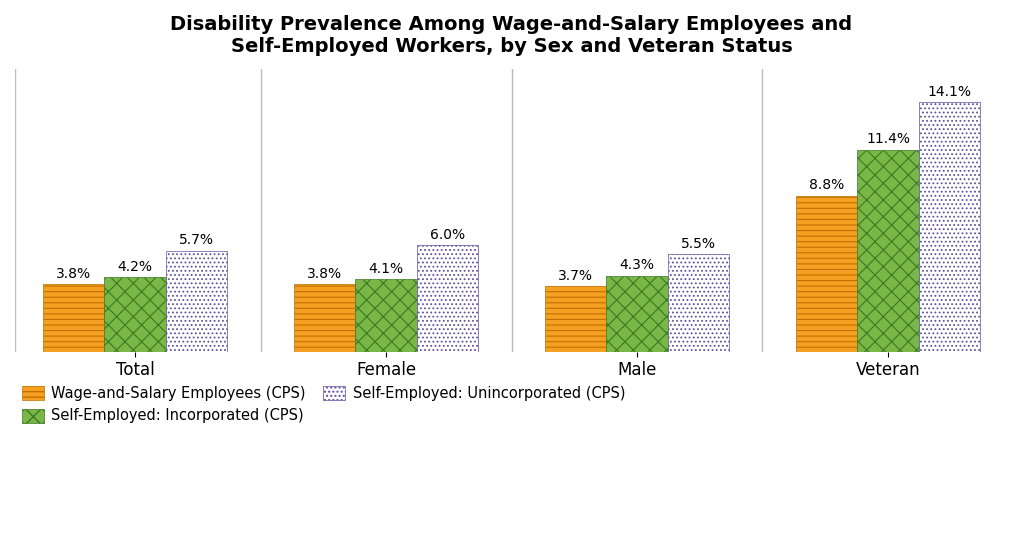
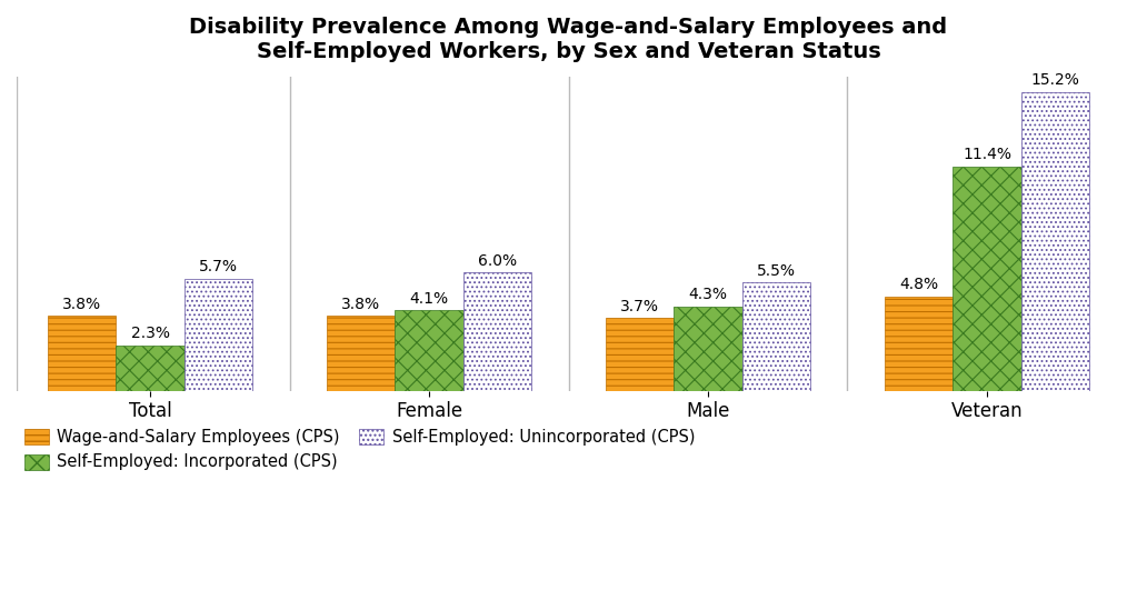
Self-Employed: Incorporated (CPS)/Total: 4.2% -> 2.3%
Wage-and-Salary Employees (CPS)/Veteran: 8.8% -> 4.8%
Self-Employed: Unincorporated (CPS)/Veteran: 14.1% -> 15.2%
